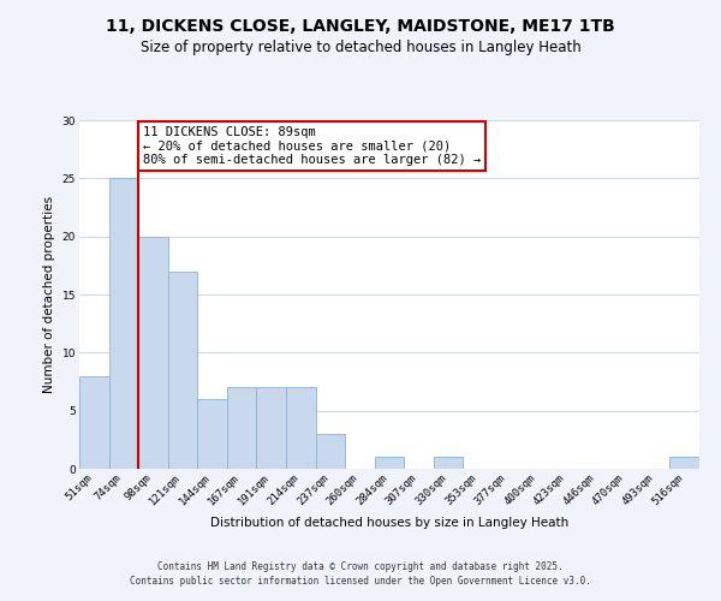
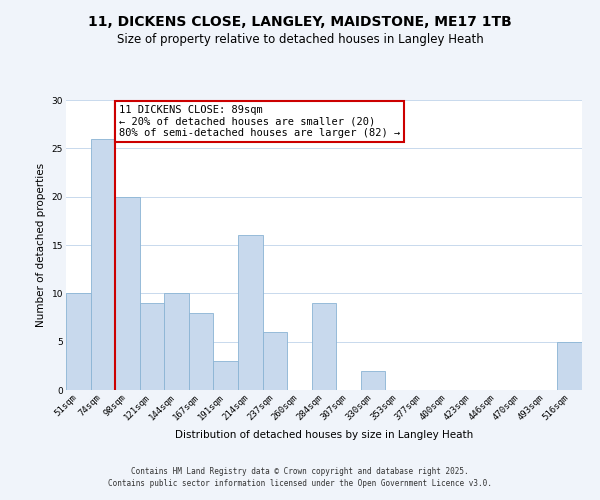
51sqm: 8 -> 10
74sqm: 25 -> 26
121sqm: 17 -> 9
144sqm: 6 -> 10
167sqm: 7 -> 8
191sqm: 7 -> 3
214sqm: 7 -> 16
237sqm: 3 -> 6
284sqm: 1 -> 9
330sqm: 1 -> 2
516sqm: 1 -> 5
